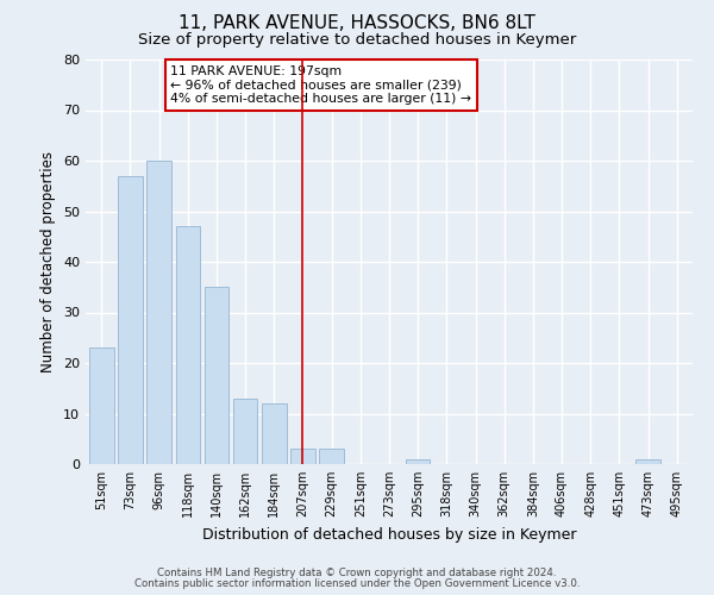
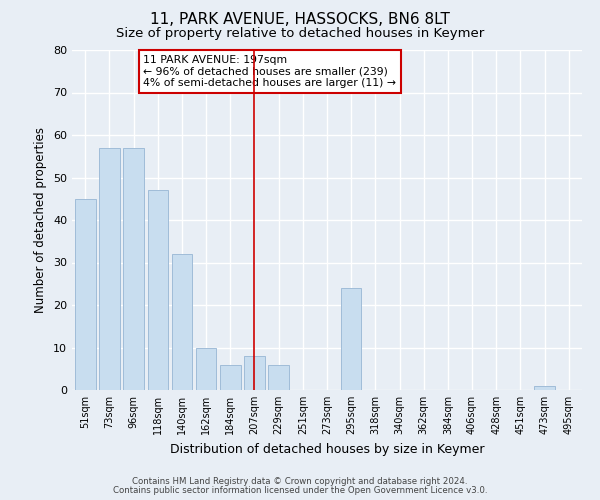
51sqm: 23 -> 45
96sqm: 60 -> 57
140sqm: 35 -> 32
162sqm: 13 -> 10
184sqm: 12 -> 6
207sqm: 3 -> 8
229sqm: 3 -> 6
295sqm: 1 -> 24
